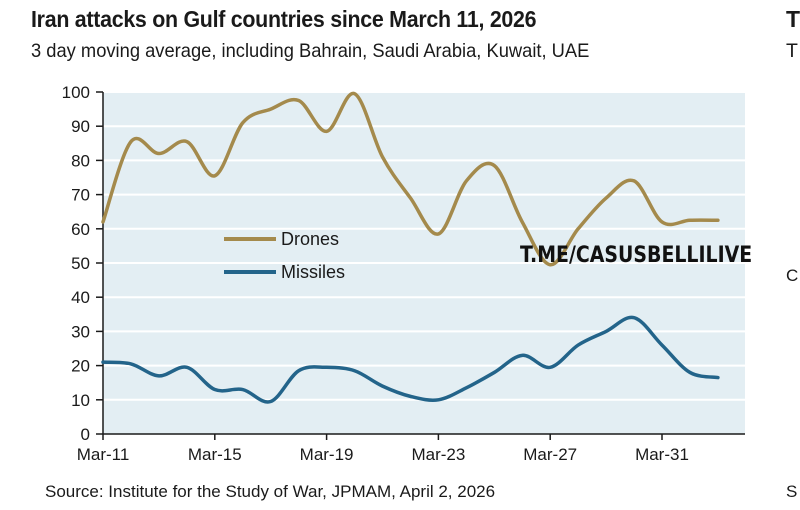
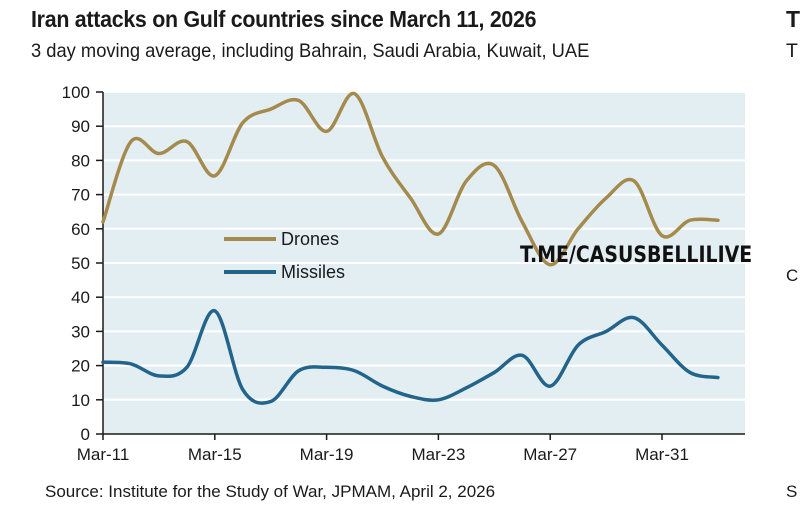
Missiles/Mar-15: 13 -> 36
Missiles/Mar-27: 20 -> 14
Drones/Mar-31: 62 -> 58
